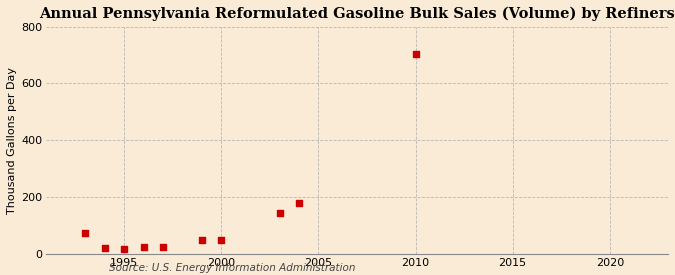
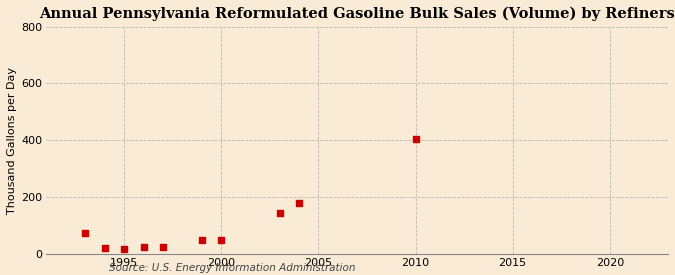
2010: 705 -> 405
